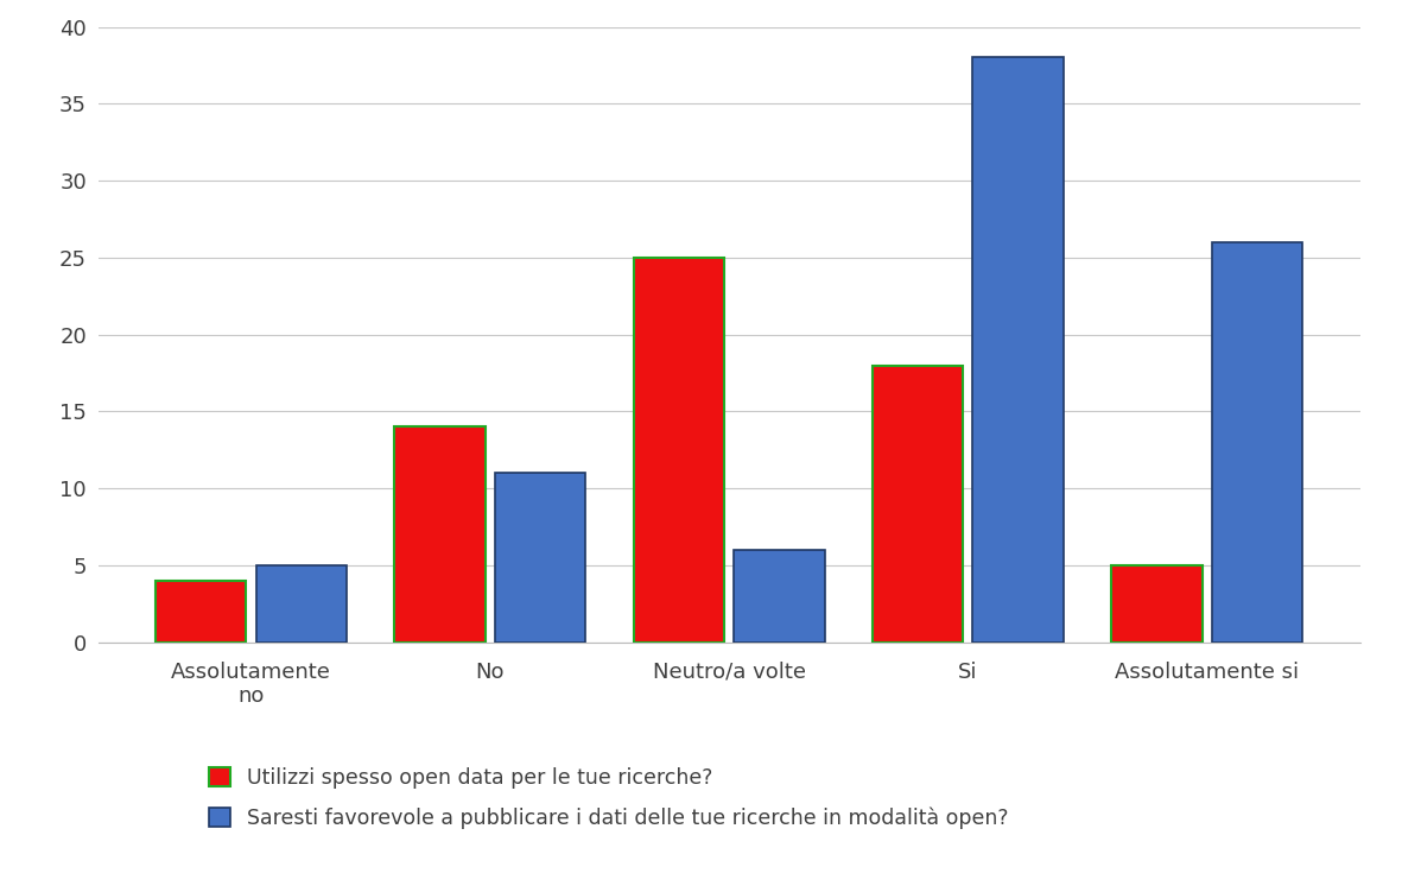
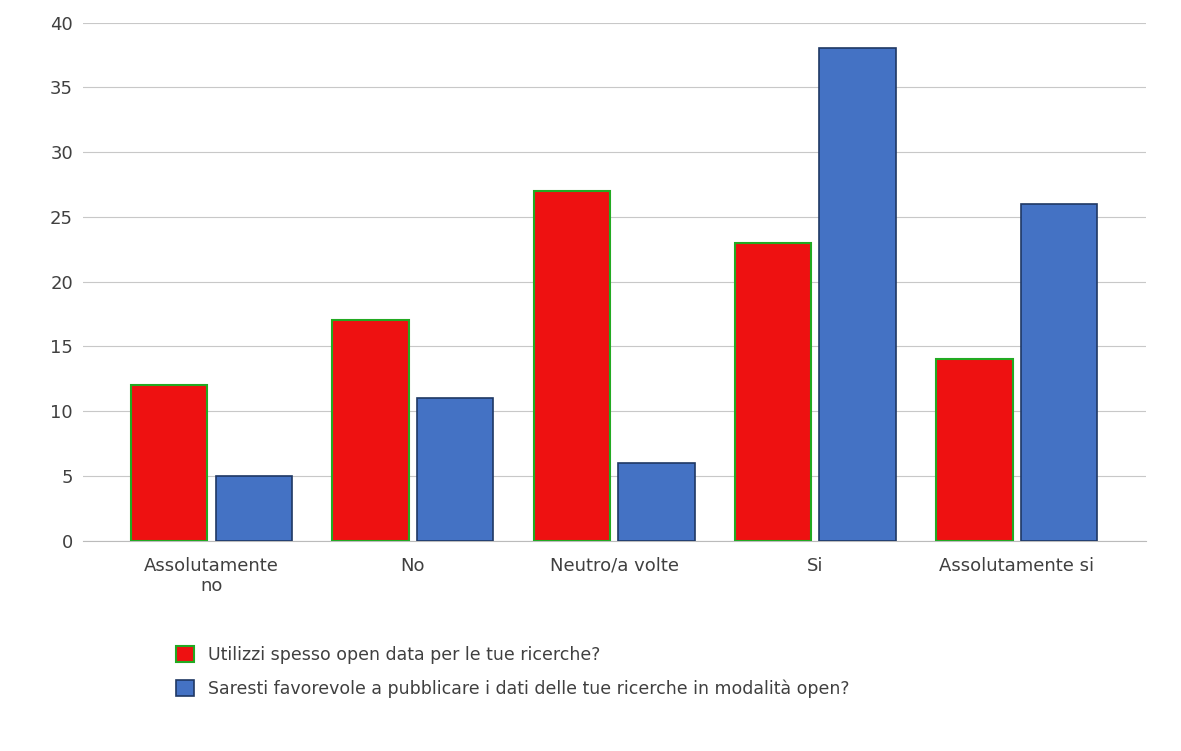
Utilizzi spesso open data per le tue ricerche?/Assolutamente no: 4 -> 12
Utilizzi spesso open data per le tue ricerche?/No: 14 -> 17
Utilizzi spesso open data per le tue ricerche?/Neutro/a volte: 25 -> 27
Utilizzi spesso open data per le tue ricerche?/Si: 18 -> 23
Utilizzi spesso open data per le tue ricerche?/Assolutamente si: 5 -> 14
